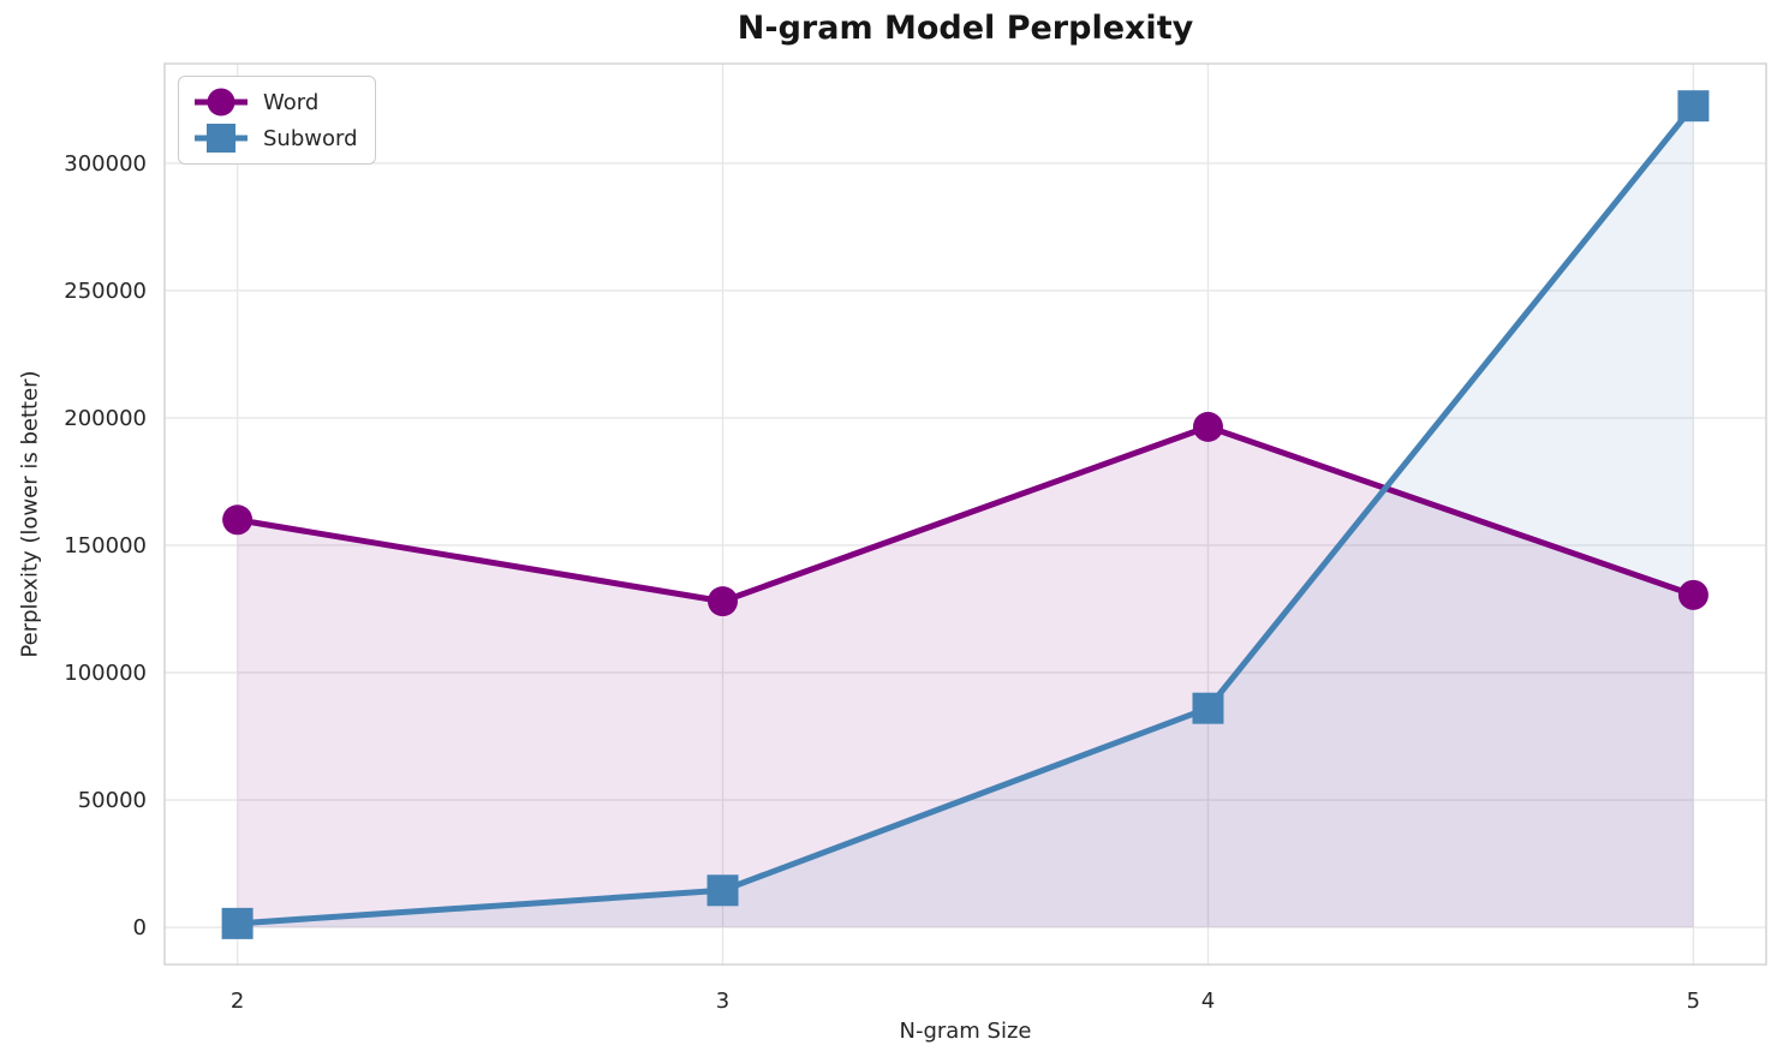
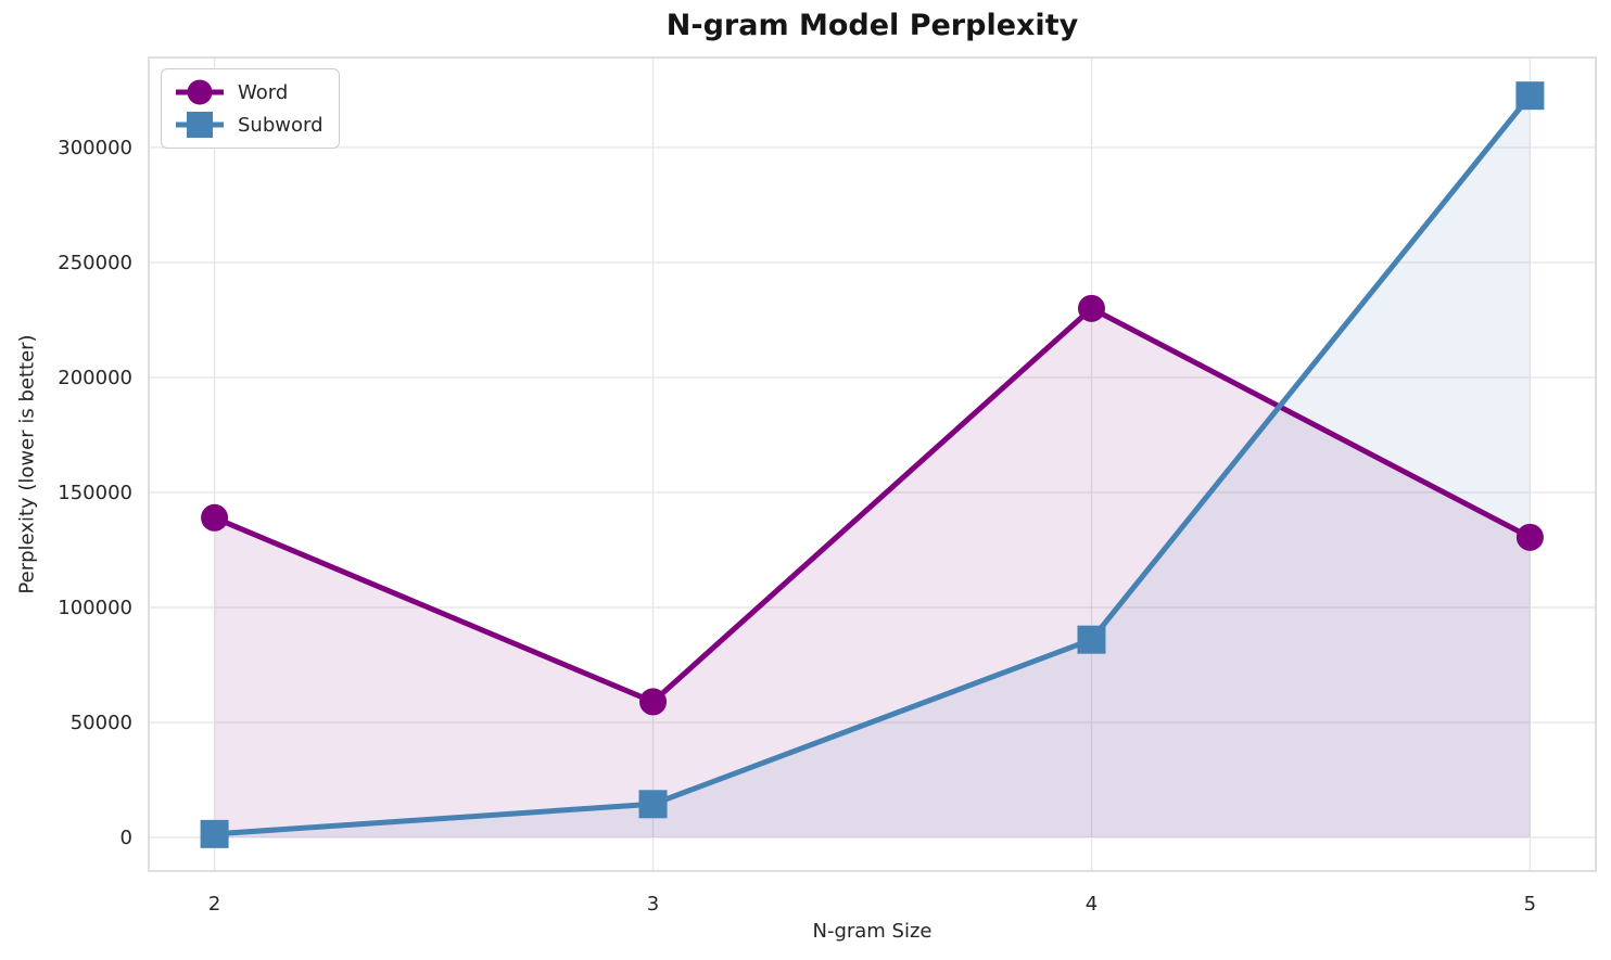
Word/2: 160000 -> 139000
Word/3: 128000 -> 59000
Word/4: 196000 -> 230000
